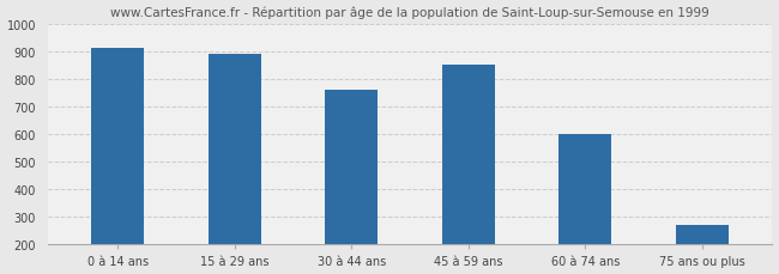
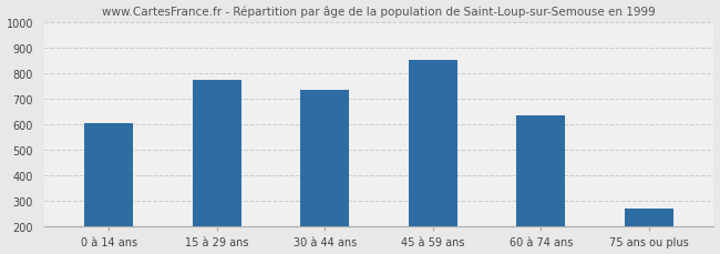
0 à 14 ans: 915 -> 605
15 à 29 ans: 893 -> 775
30 à 44 ans: 760 -> 735
60 à 74 ans: 601 -> 635
